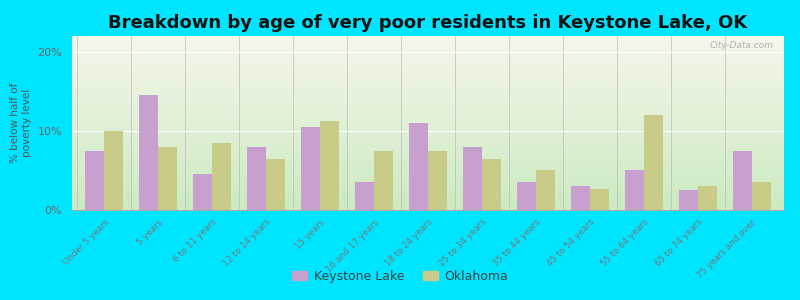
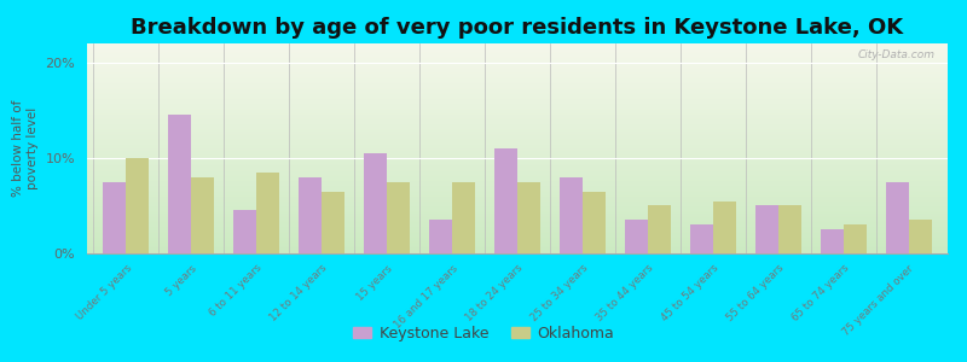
Oklahoma/15 years: 11.2% -> 7.5%
Oklahoma/45 to 54 years: 2.6% -> 5.5%
Oklahoma/55 to 64 years: 12.0% -> 5.0%
